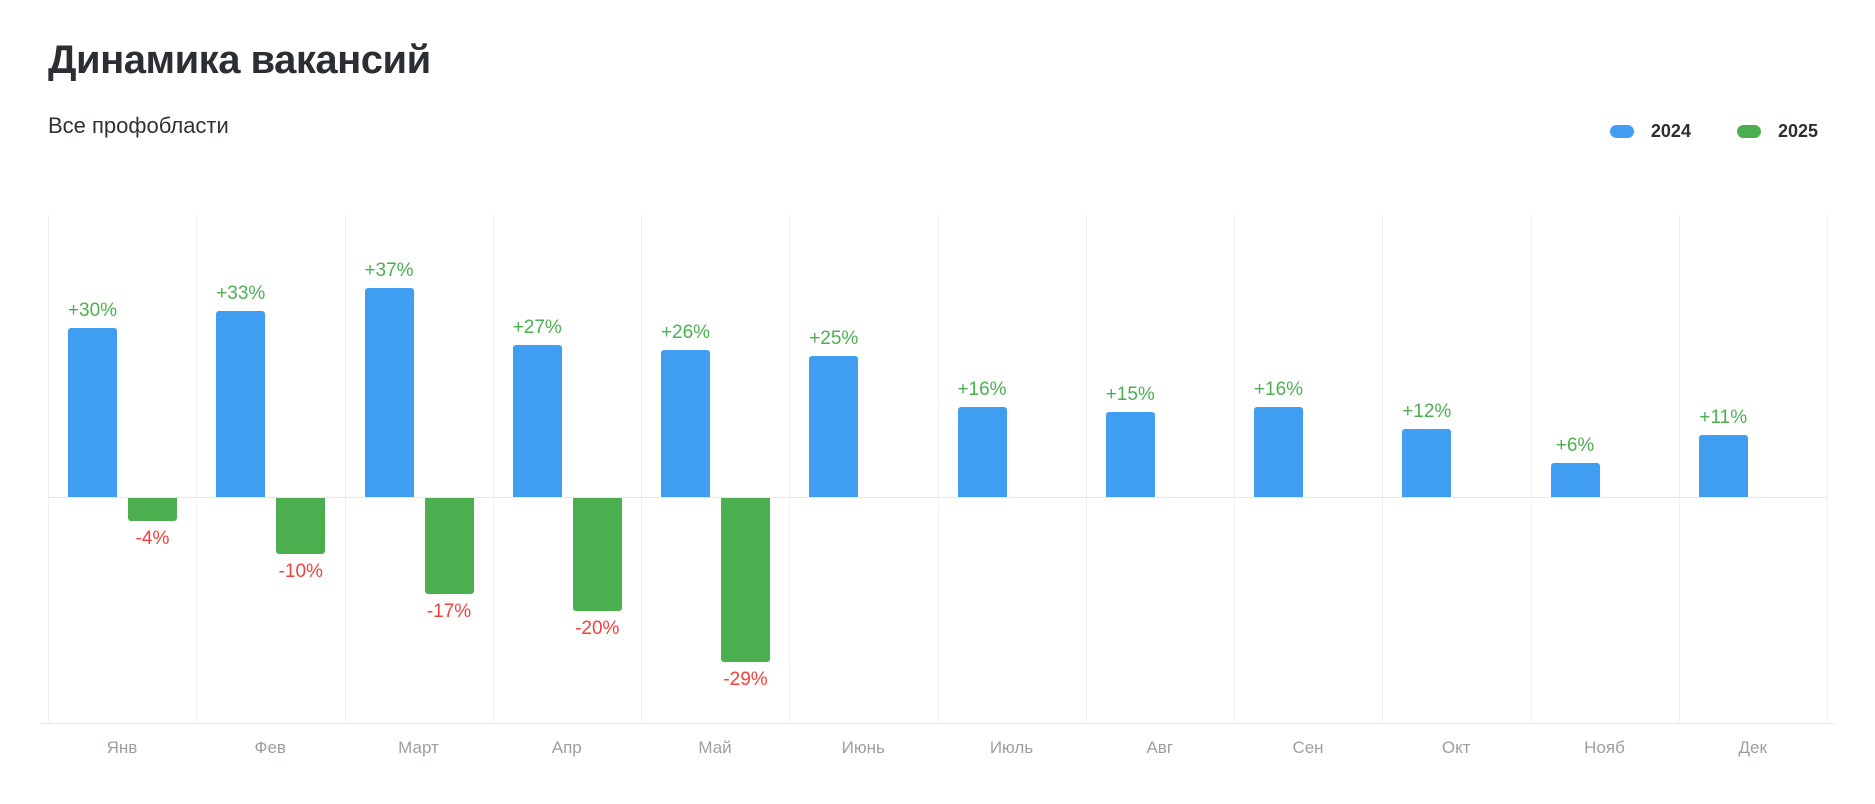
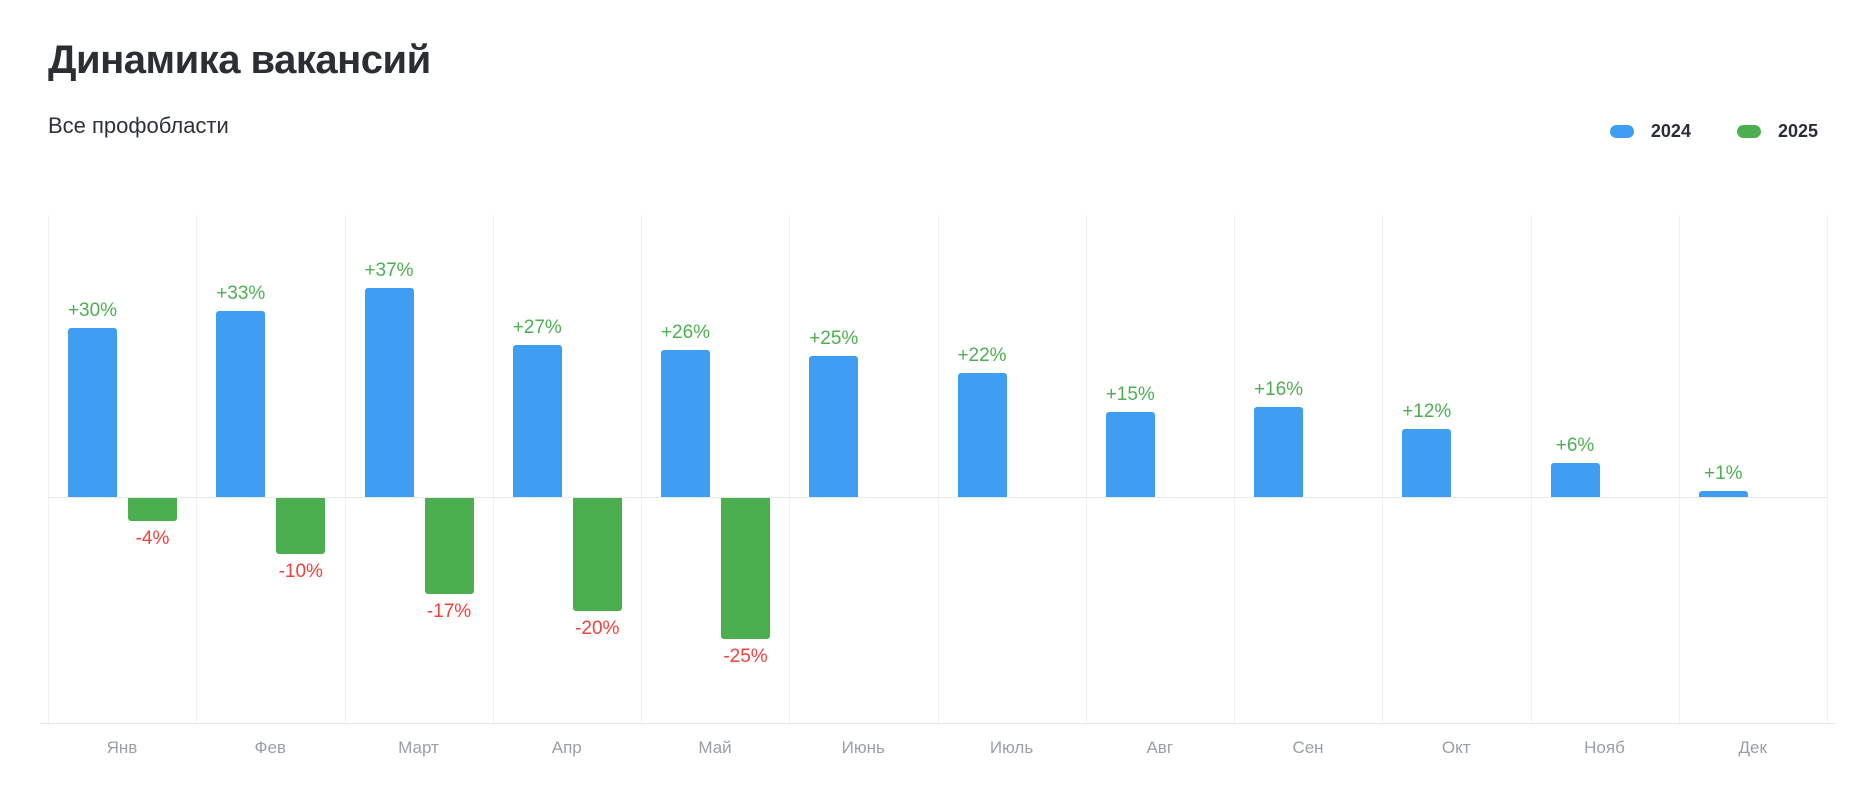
2025/Май: -29% -> -25%
2024/Июль: +16% -> +22%
2024/Дек: +11% -> +1%
